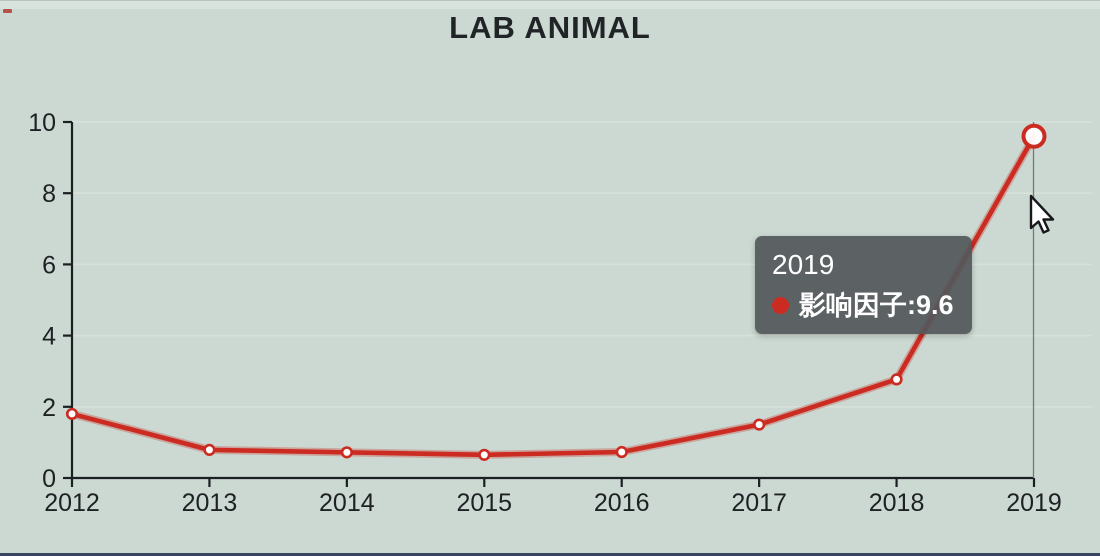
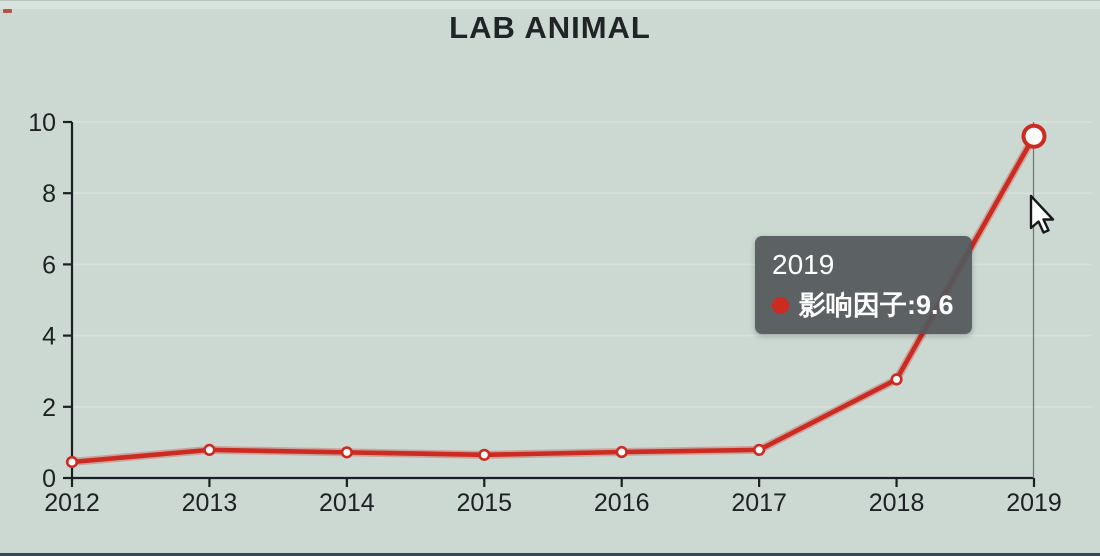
2012: 1.8 -> 0.5
2017: 1.5 -> 0.8
